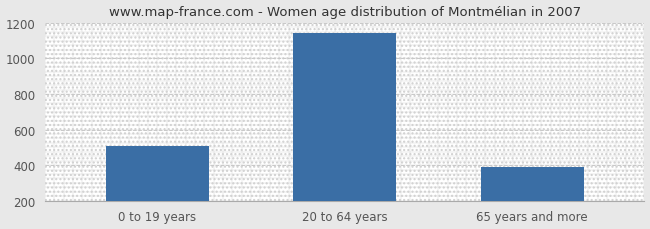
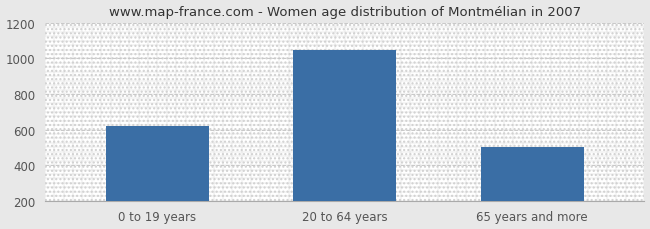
0 to 19 years: 500 -> 620
20 to 64 years: 1140 -> 1050
65 years and more: 390 -> 500
